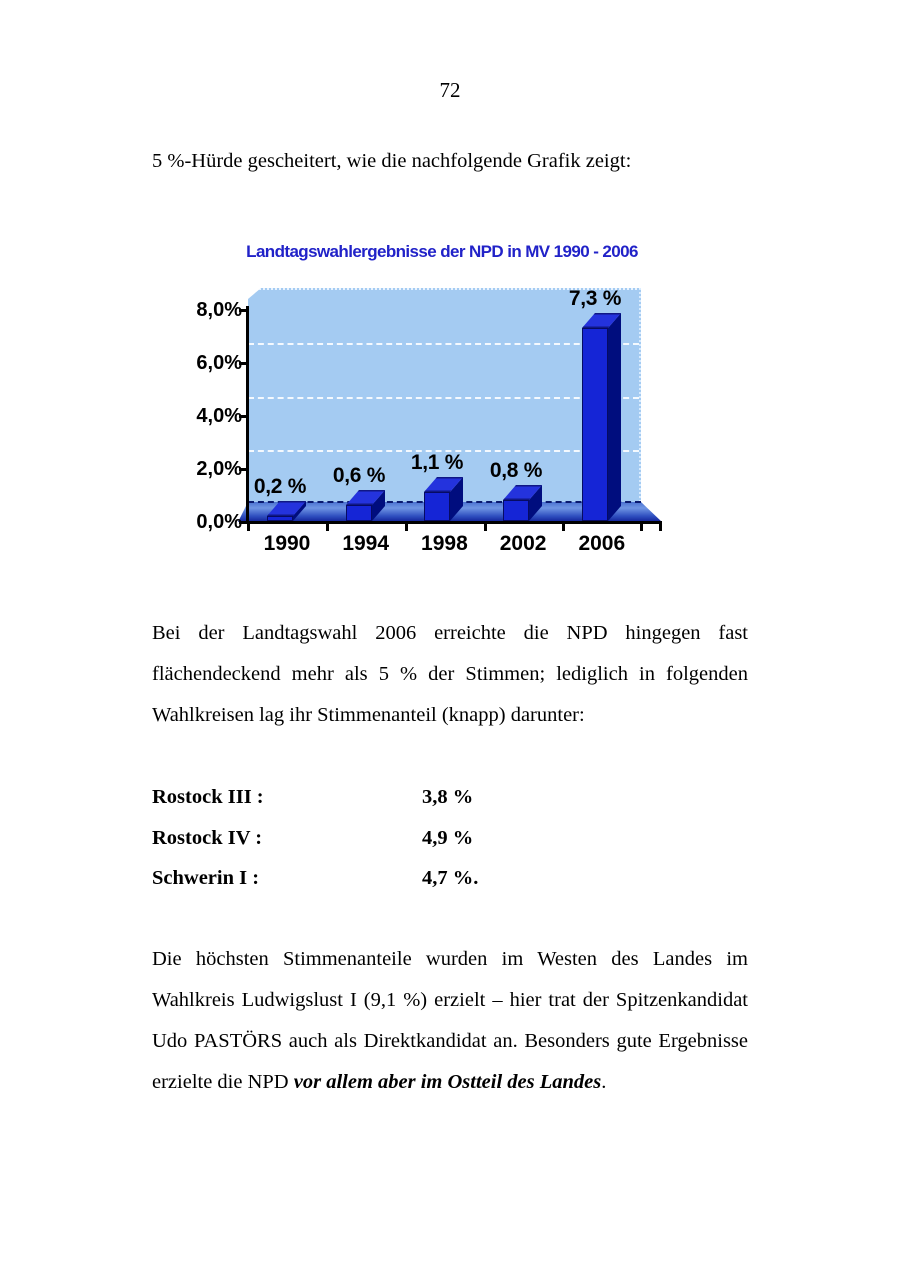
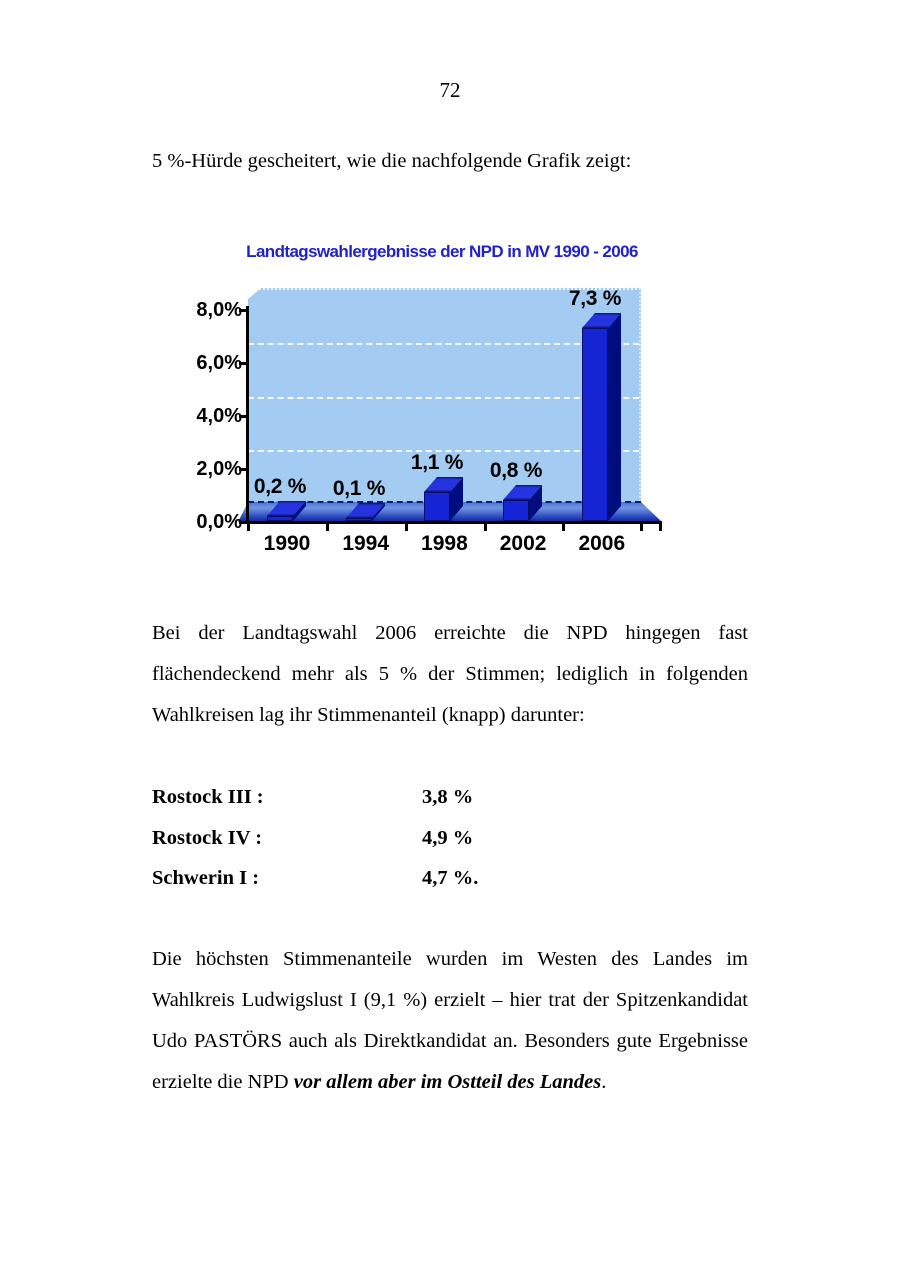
1994: 0,6 -> 0,1
